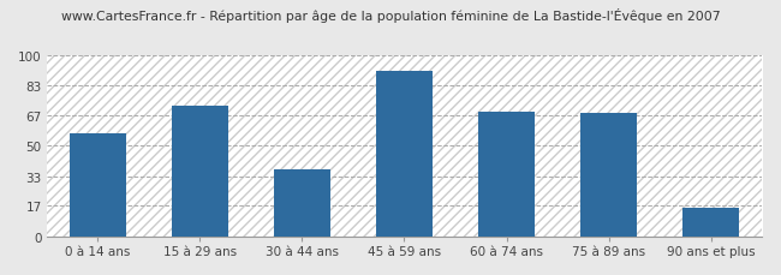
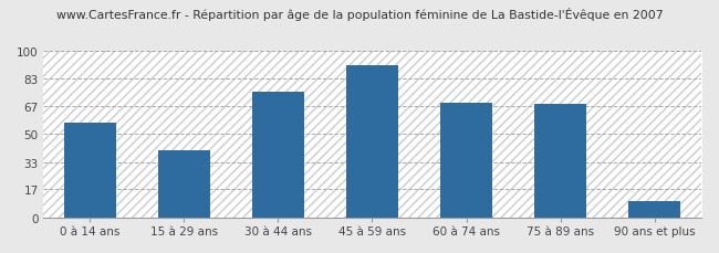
15 à 29 ans: 72 -> 40
30 à 44 ans: 37 -> 75
90 ans et plus: 16 -> 10
